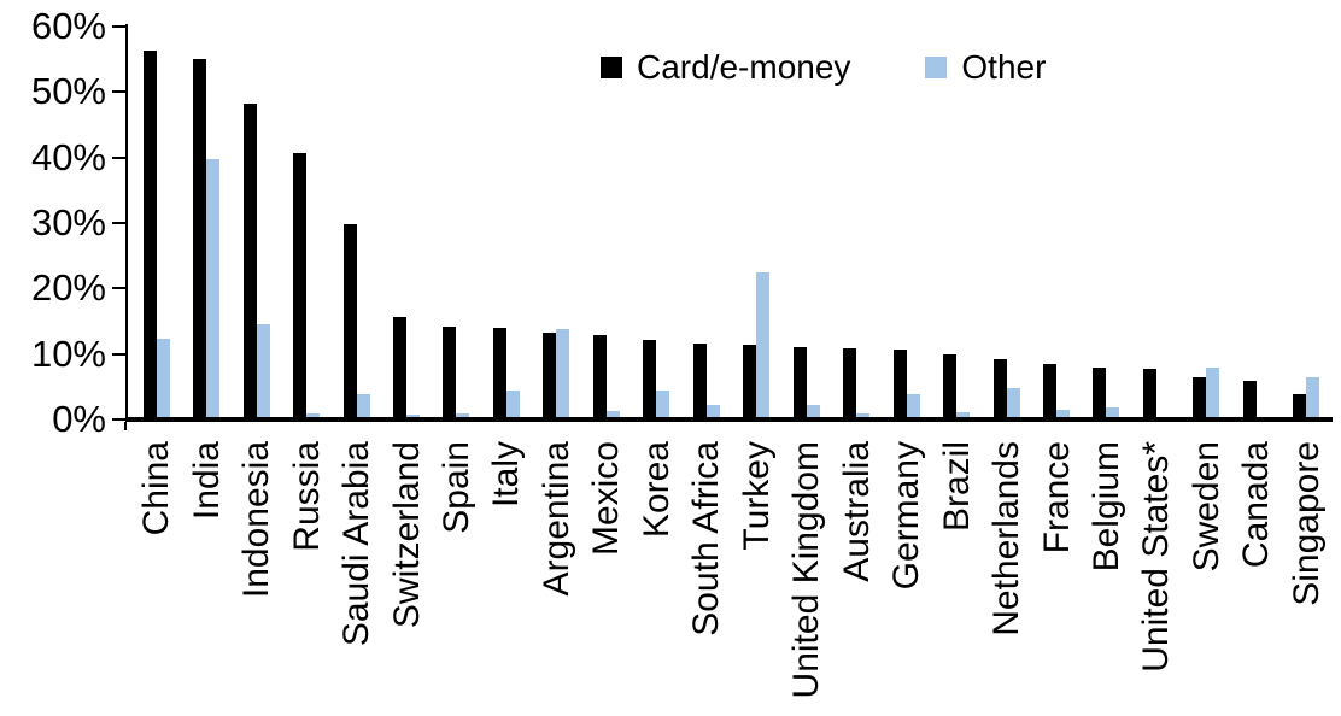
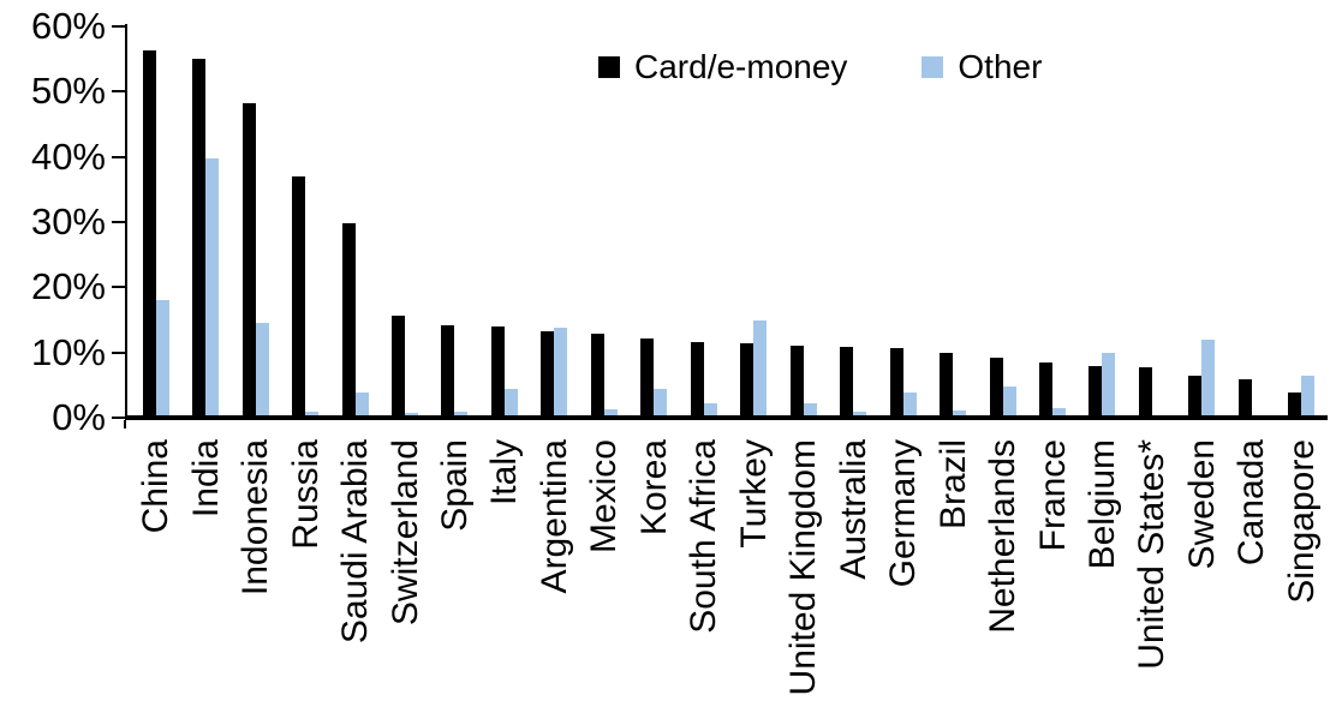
Other/China: 12% -> 18%
Card/e-money/Russia: 41% -> 37%
Other/Turkey: 22% -> 15%
Other/Belgium: 2% -> 10%
Other/Sweden: 8% -> 12%
